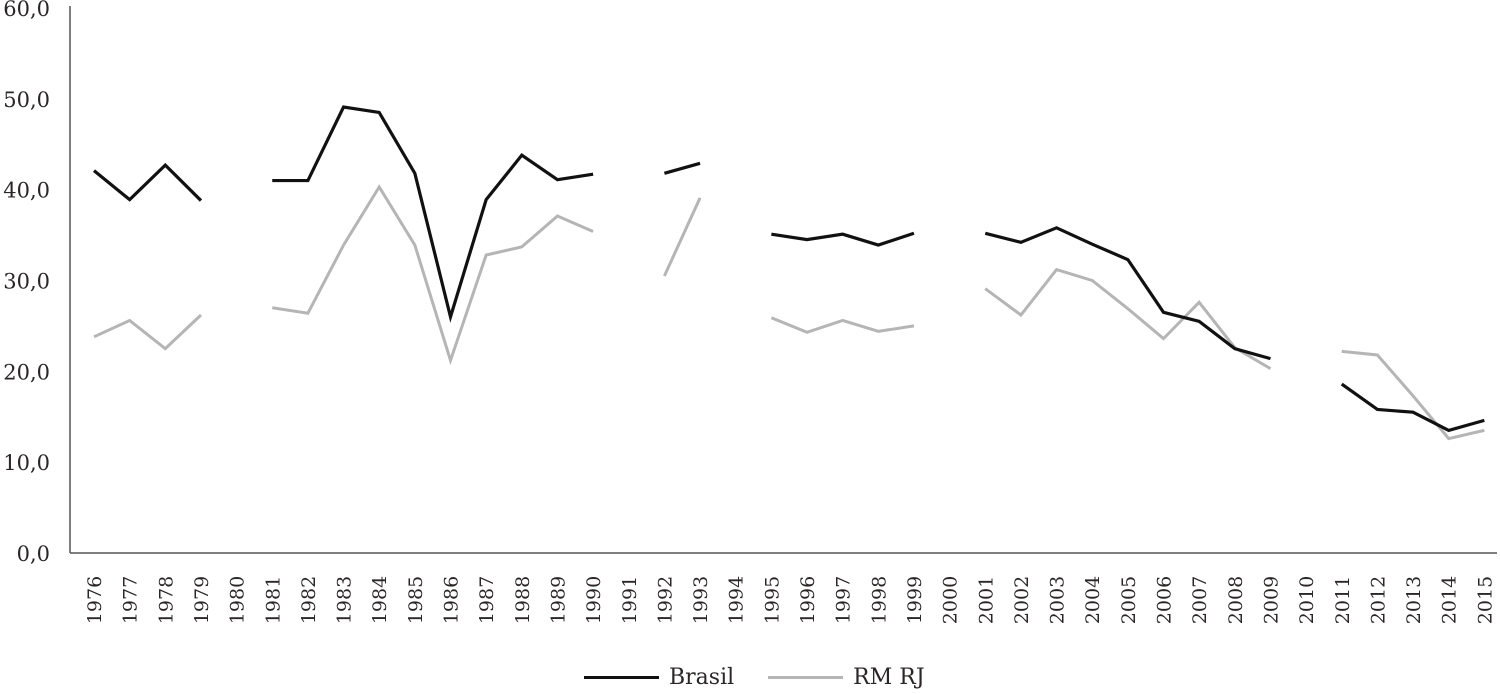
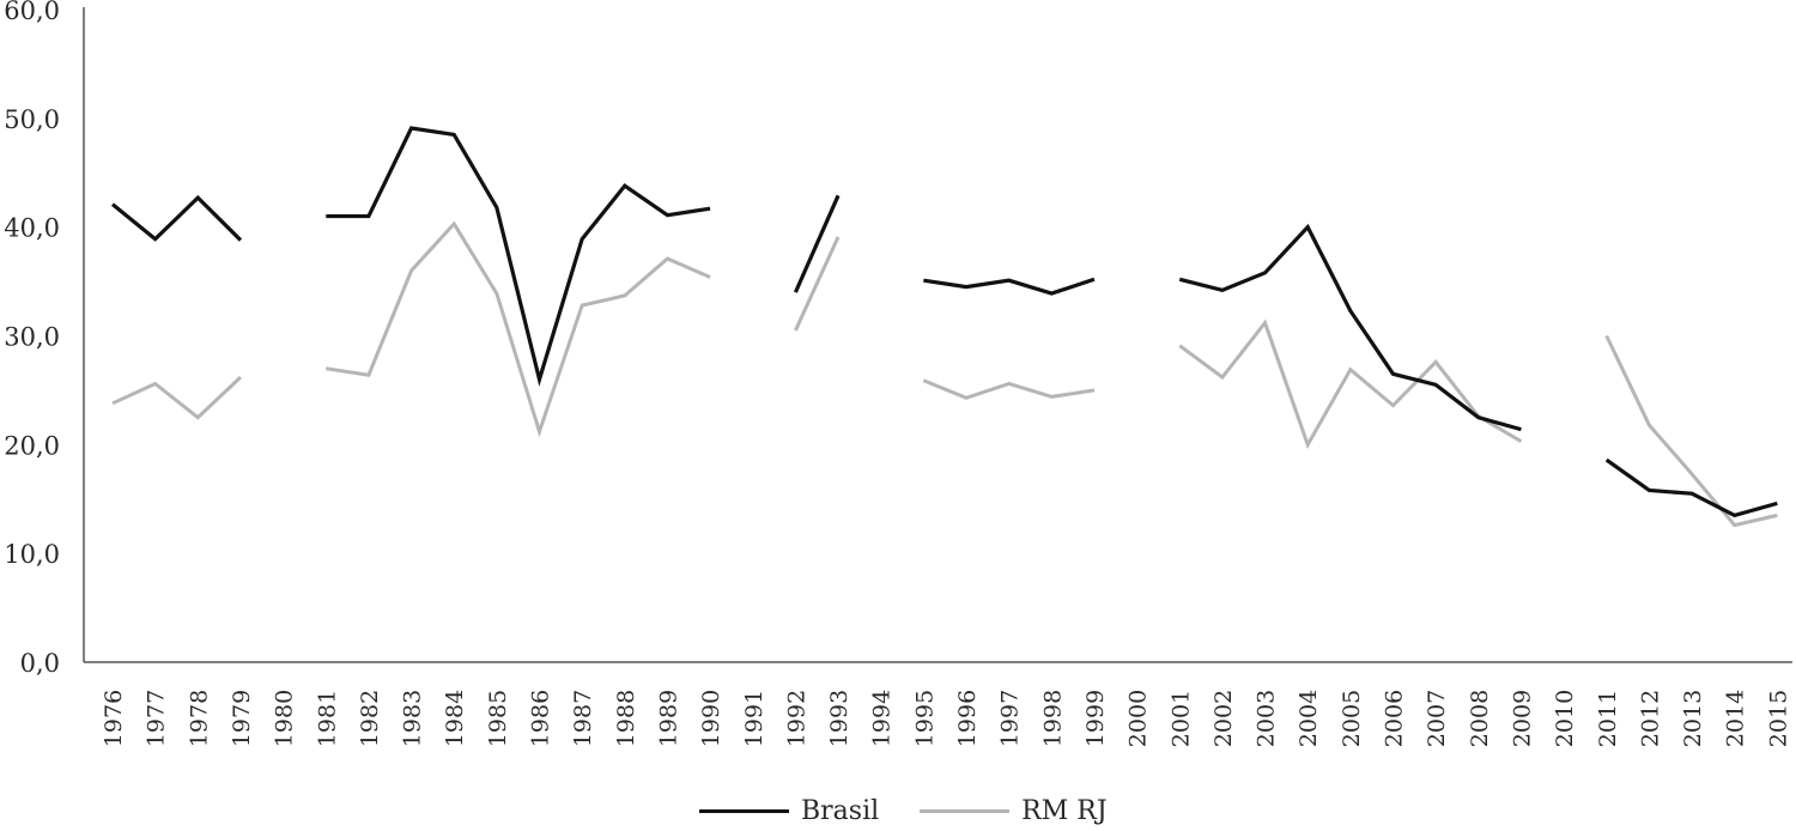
RM RJ/1983: 34 -> 36
Brasil/1992: 42 -> 34
Brasil/2004: 34 -> 40
RM RJ/2004: 30 -> 20
RM RJ/2011: 22 -> 30
